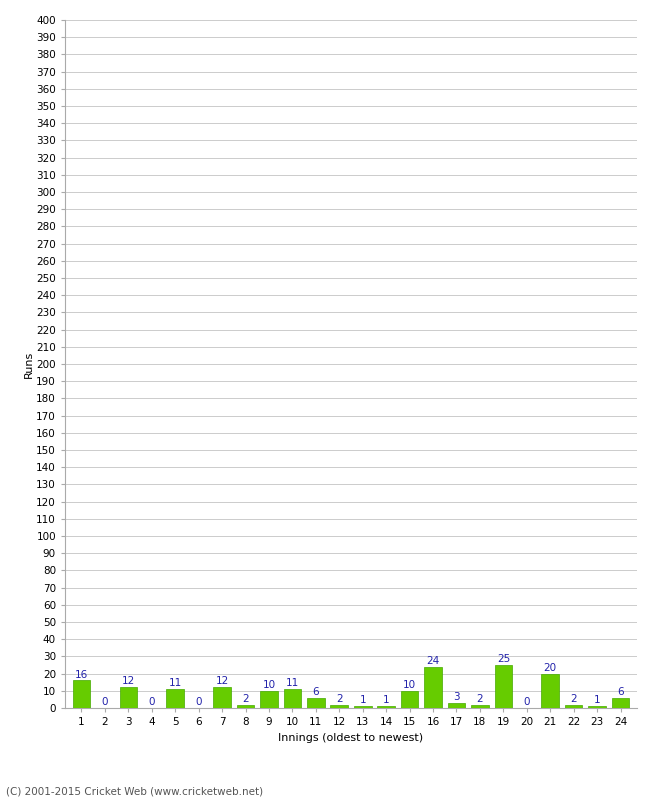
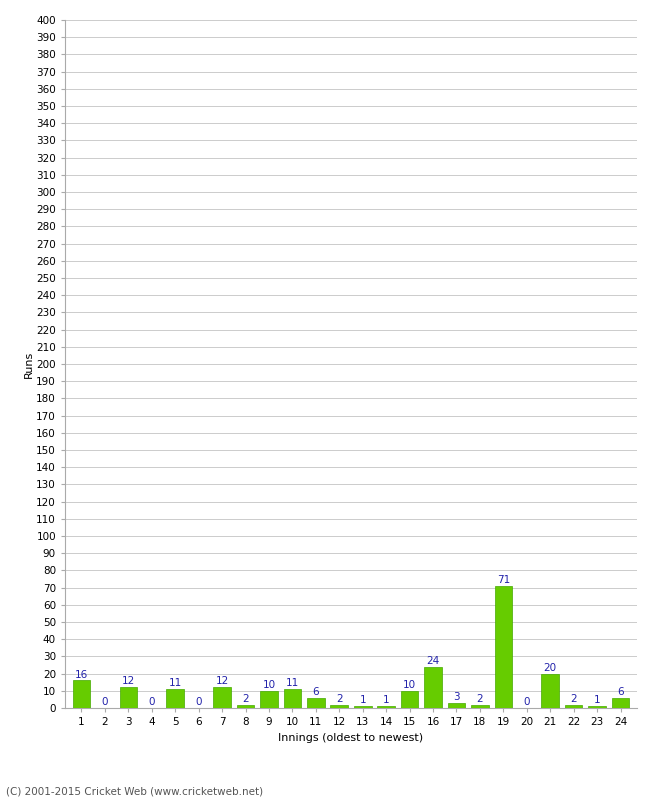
19: 25 -> 71
